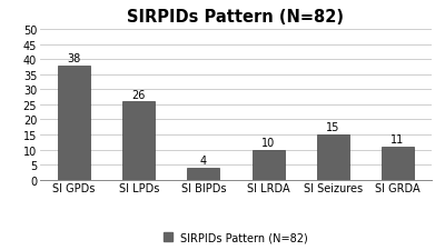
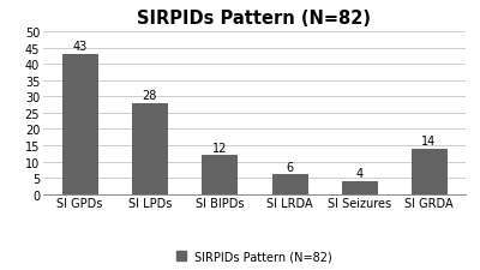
SI GPDs: 38 -> 43
SI LPDs: 26 -> 28
SI BIPDs: 4 -> 12
SI LRDA: 10 -> 6
SI Seizures: 15 -> 4
SI GRDA: 11 -> 14
